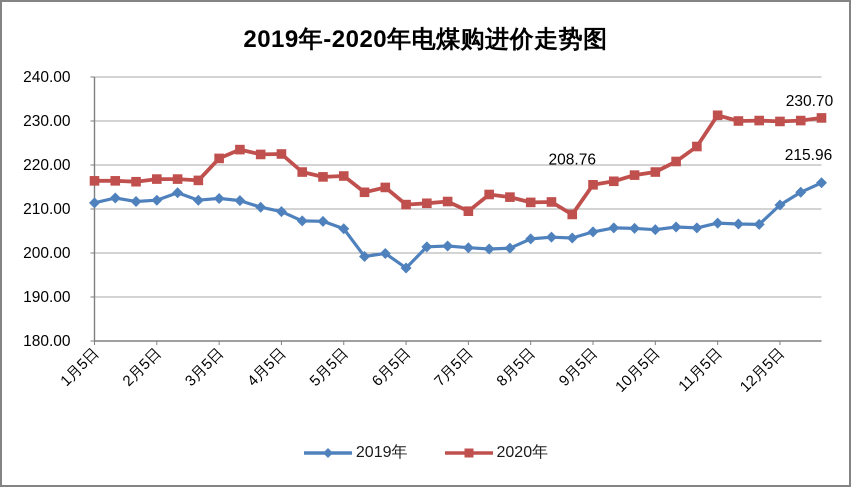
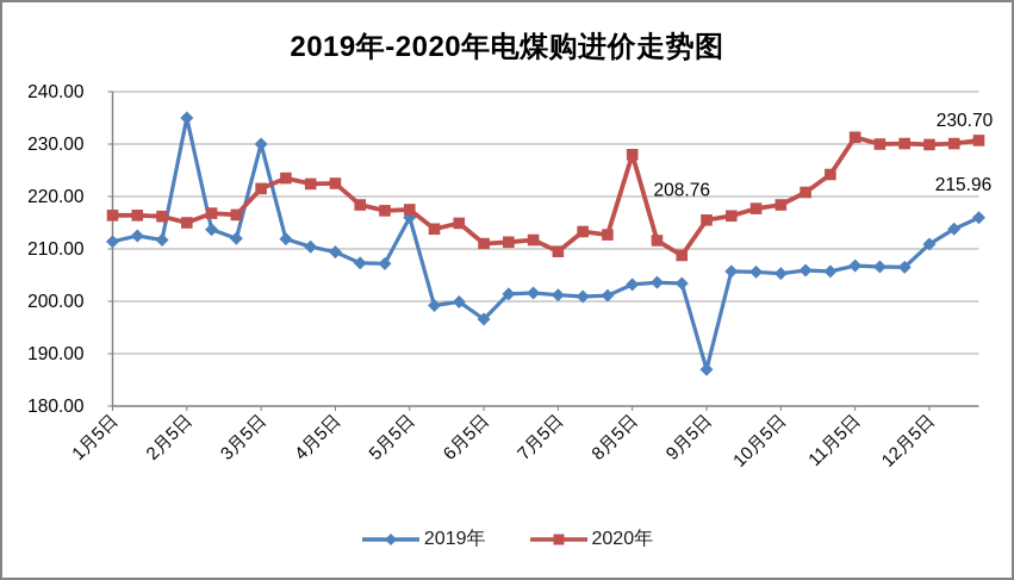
2019年/2月5日: 212 -> 235
2020年/2月5日: 217 -> 215
2019年/3月5日: 212 -> 230
2019年/5月5日: 206 -> 216
2020年/8月5日: 212 -> 228
2019年/9月5日: 205 -> 187
